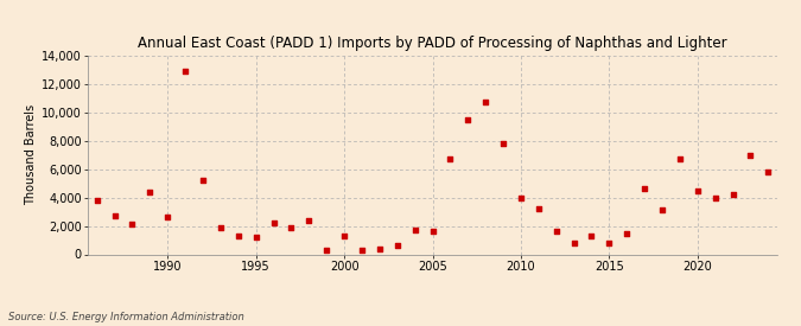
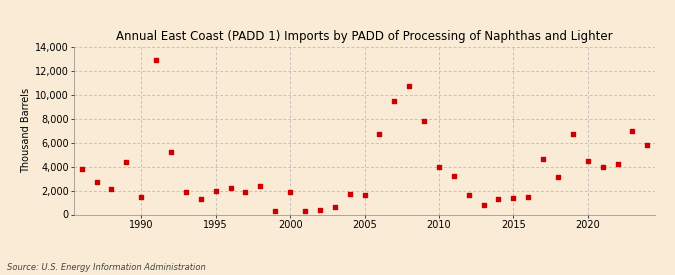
1990: 2,600 -> 1,500
1995: 1,200 -> 2,000
2000: 1,300 -> 1,900
2015: 800 -> 1,400
